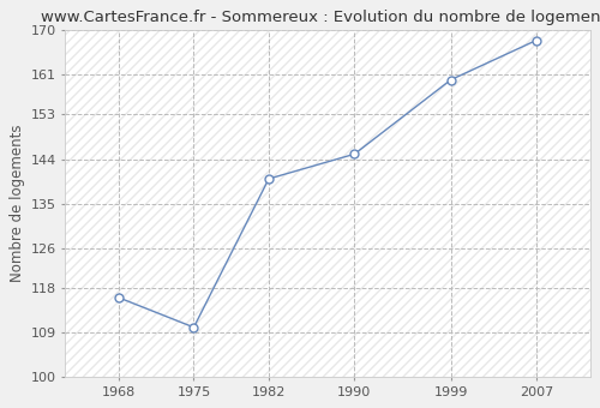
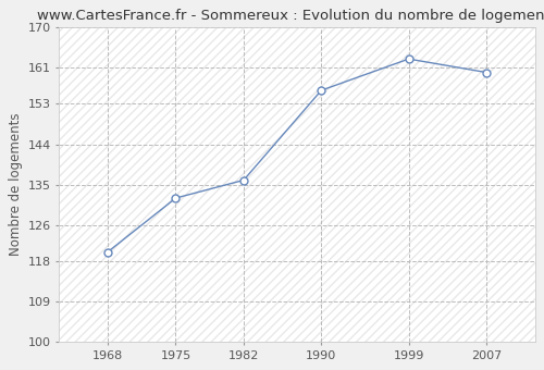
1968: 116 -> 120
1975: 110 -> 132
1982: 140 -> 136
1990: 145 -> 156
1999: 160 -> 163
2007: 168 -> 160
